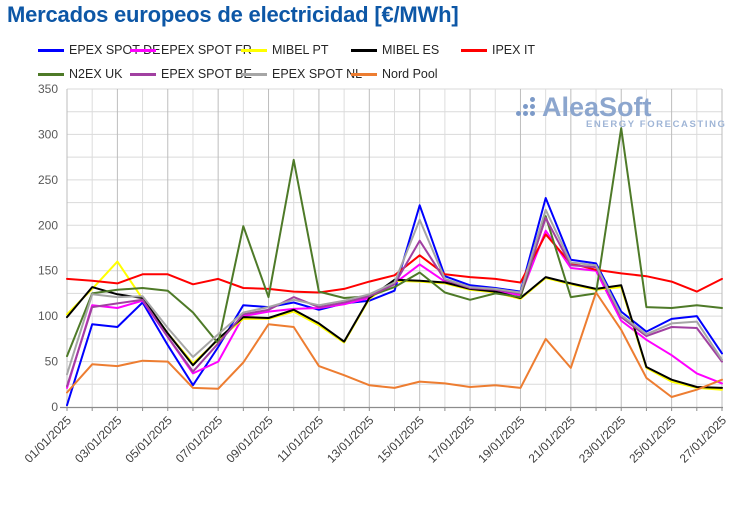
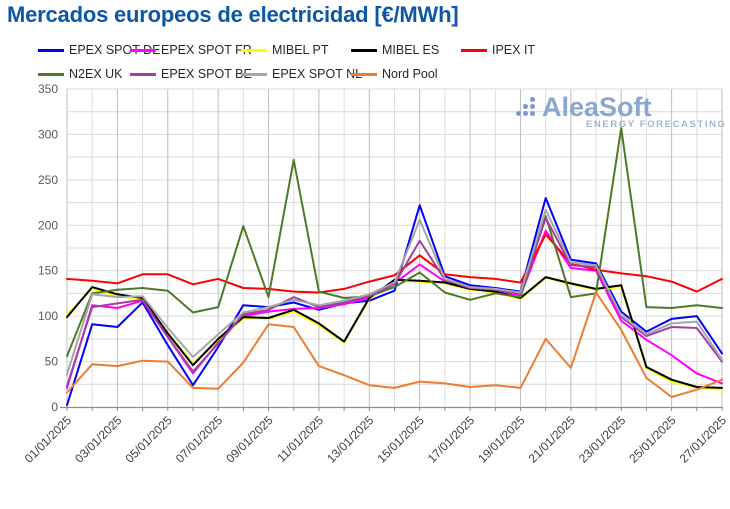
MIBEL PT/03/01/2025: 160 -> 120
EPEX SPOT FR/07/01/2025: 50 -> 70
N2EX UK/07/01/2025: 70 -> 110
